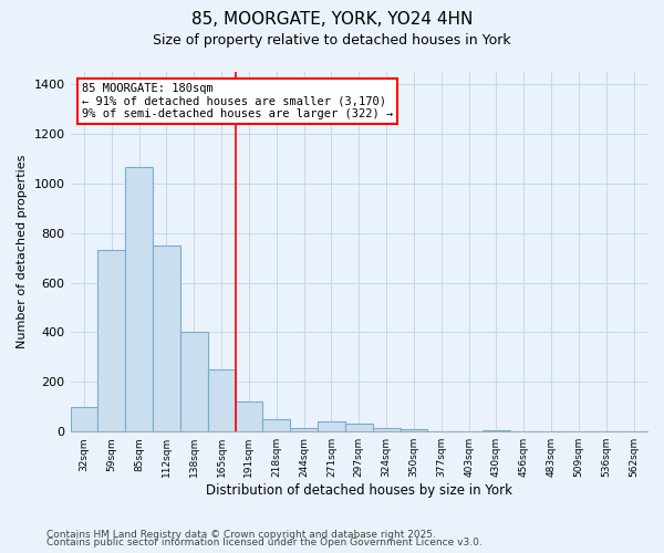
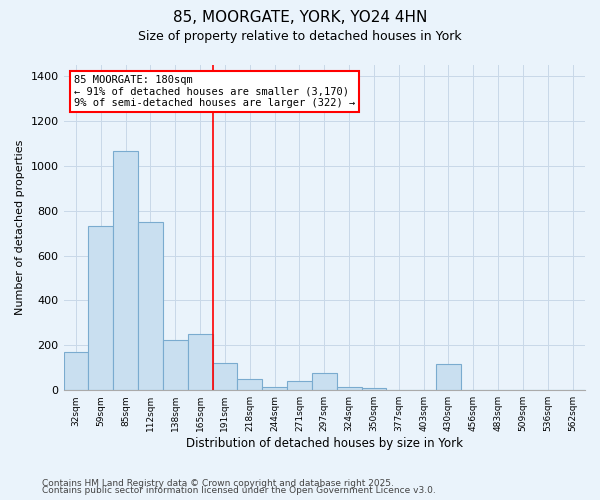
32sqm: 100 -> 170
138sqm: 400 -> 225
297sqm: 30 -> 75
430sqm: 5 -> 115
